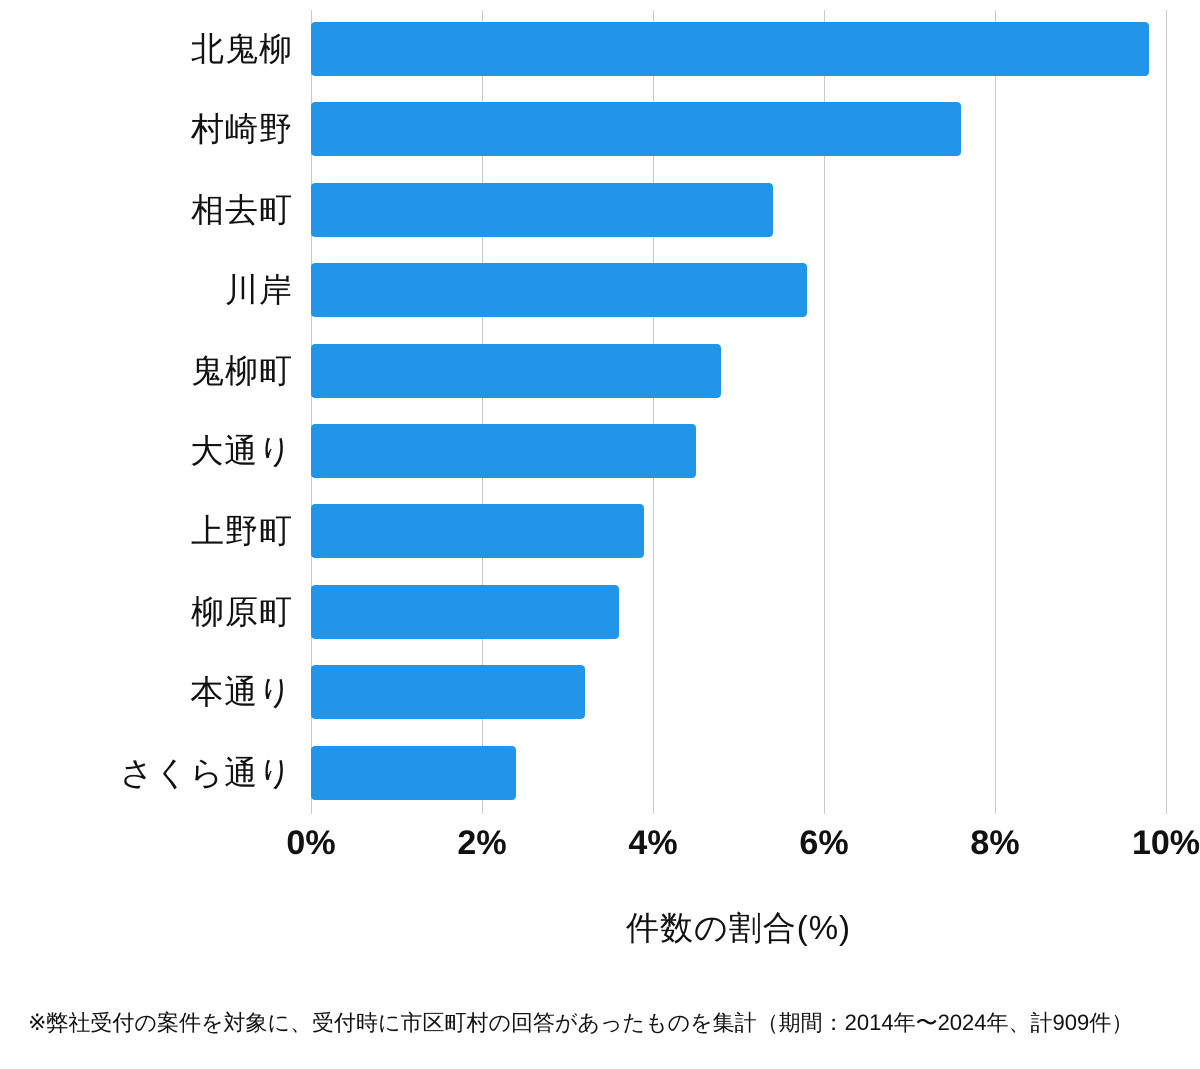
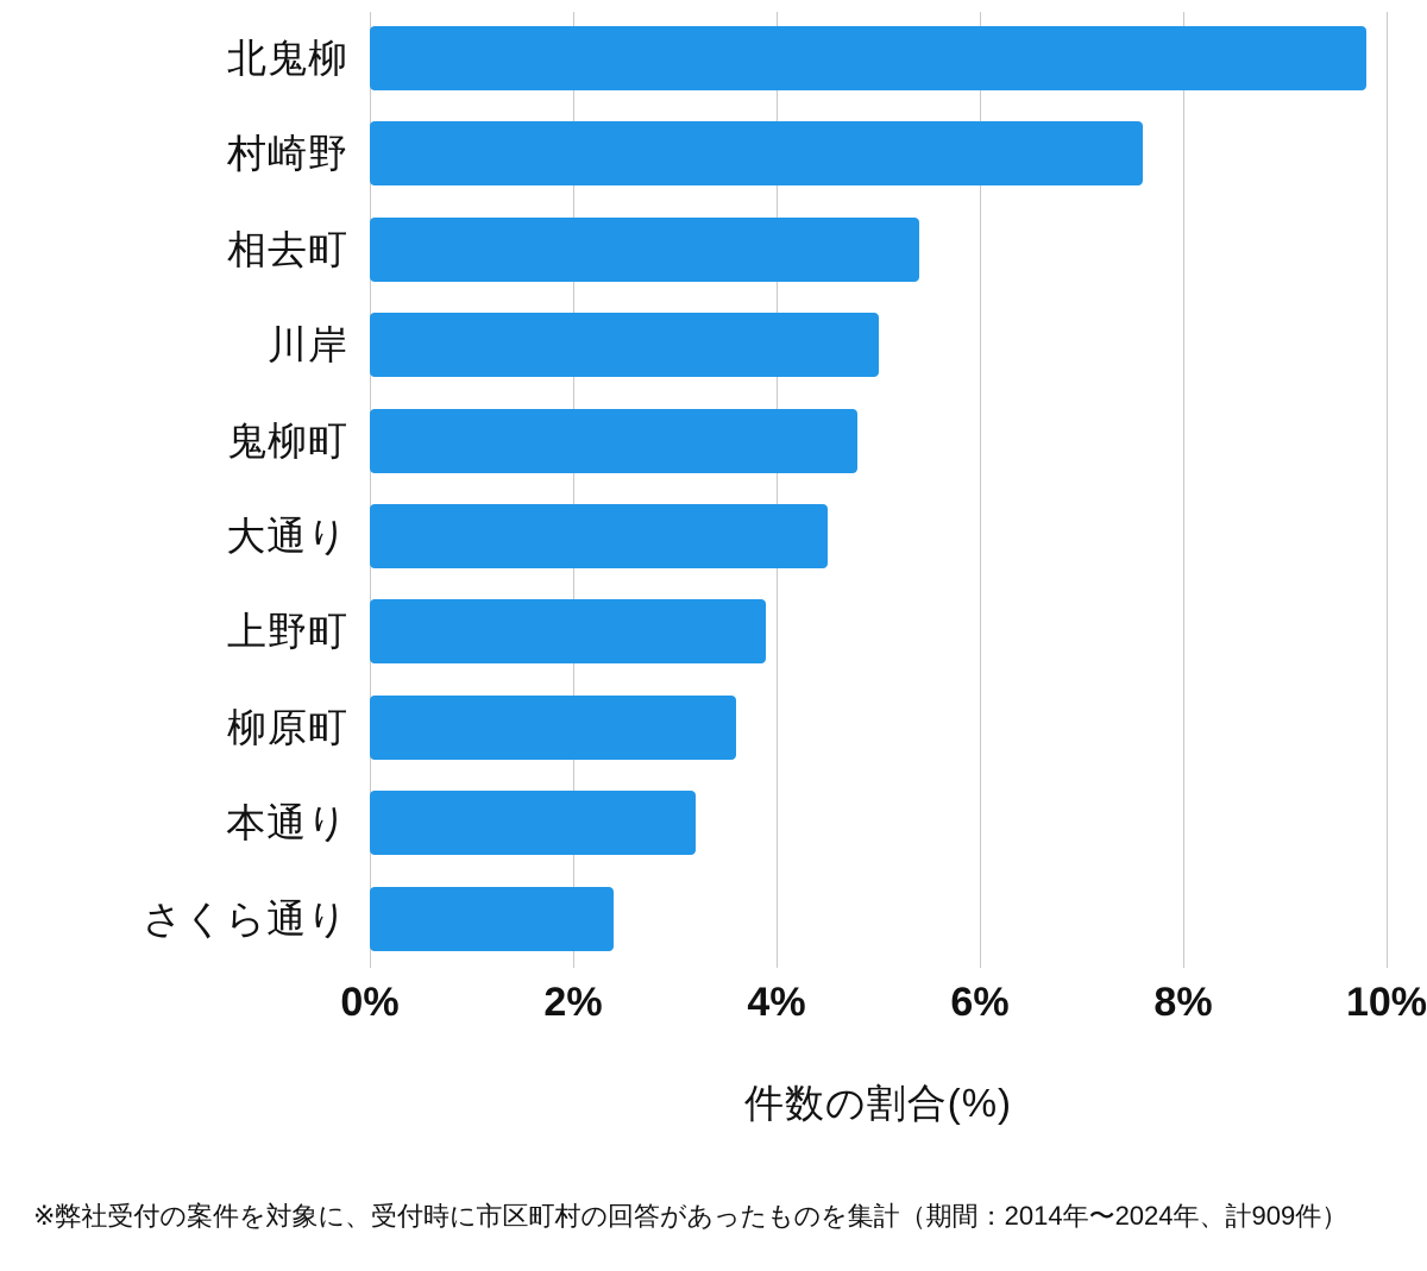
川岸: 5.8% -> 5.0%
